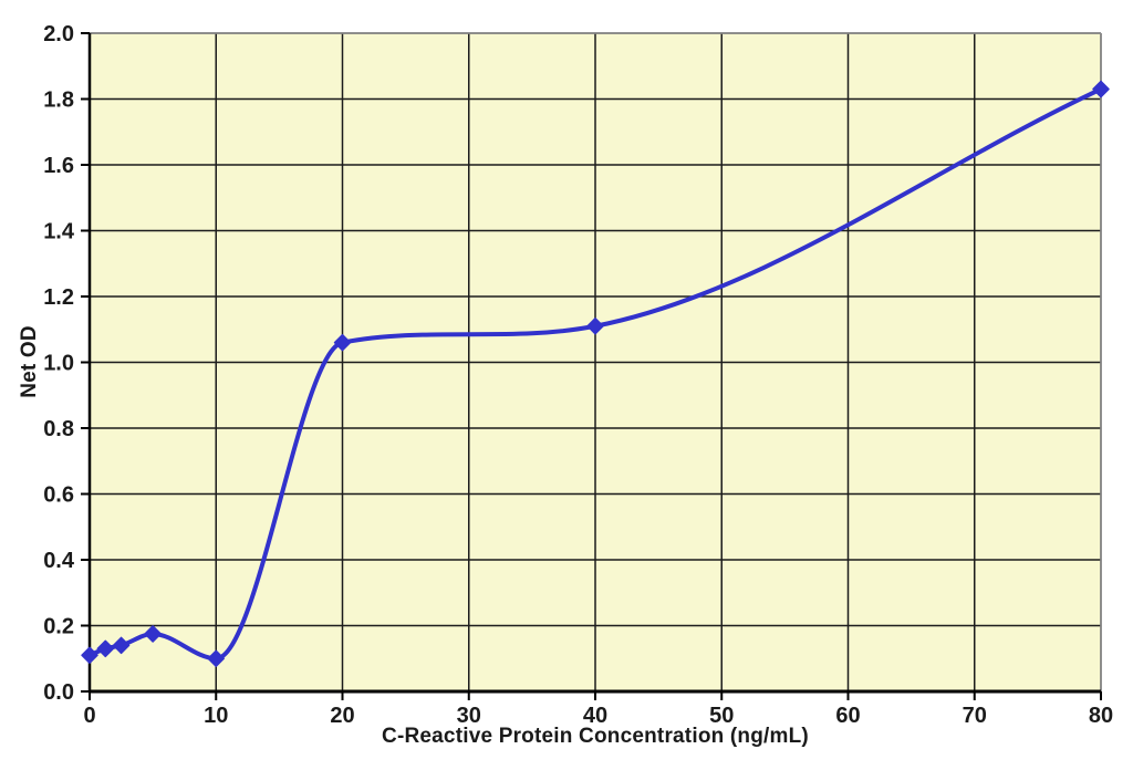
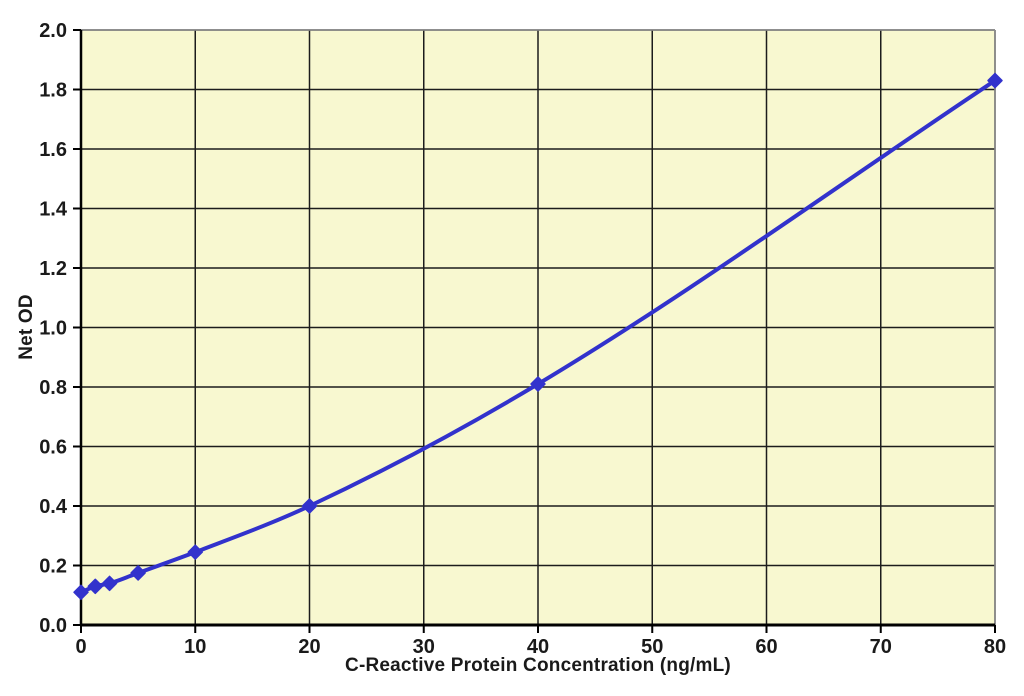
10: 0.10 -> 0.24
20: 1.06 -> 0.40
40: 1.11 -> 0.81
